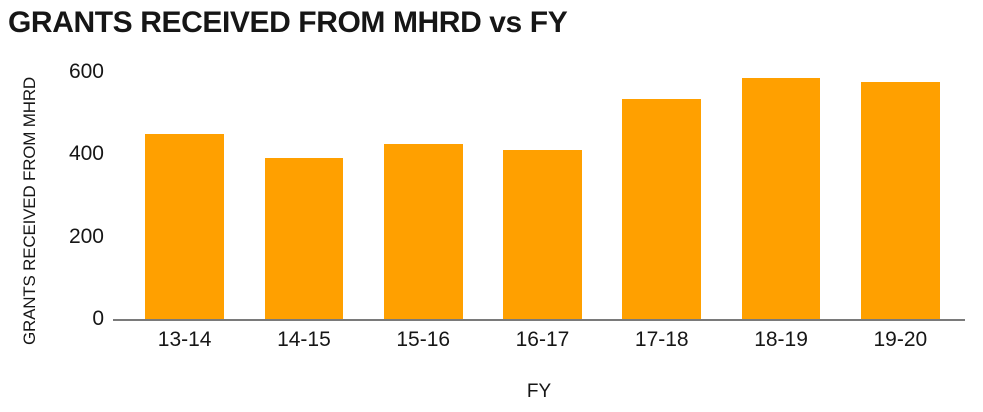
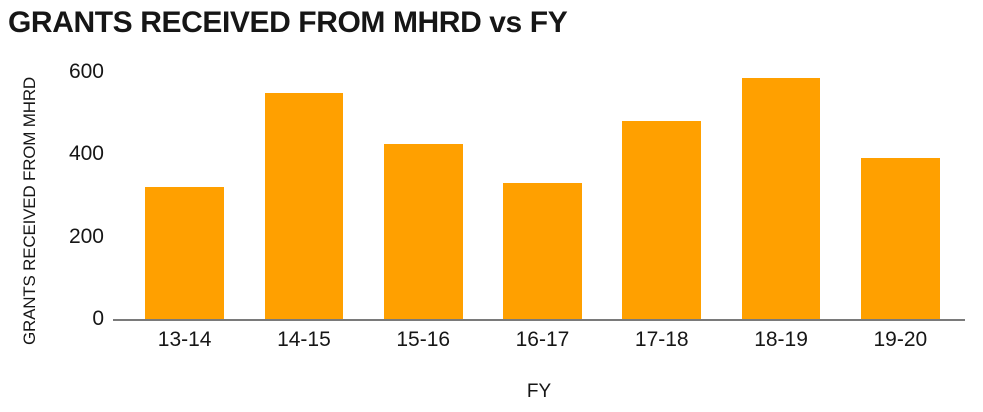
13-14: 450 -> 320
14-15: 390 -> 550
16-17: 410 -> 330
17-18: 540 -> 480
19-20: 580 -> 390
